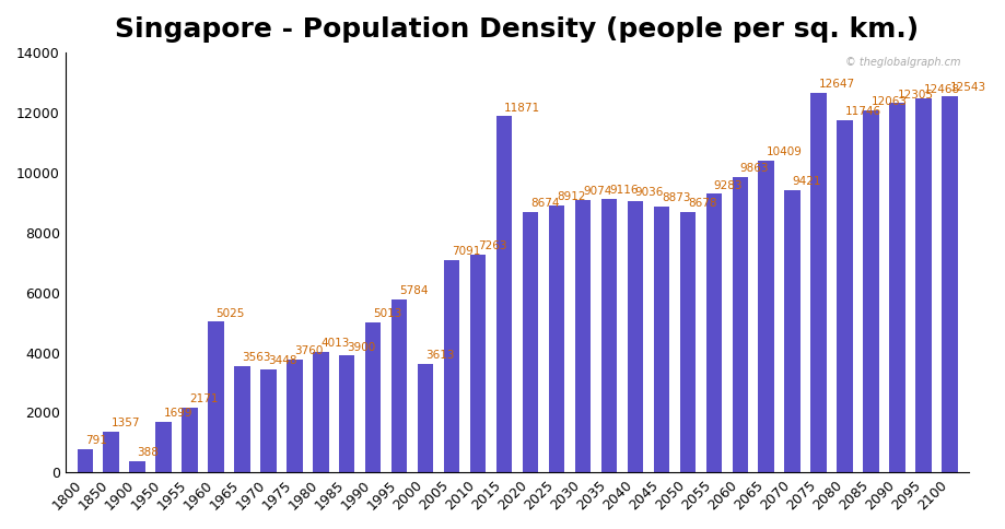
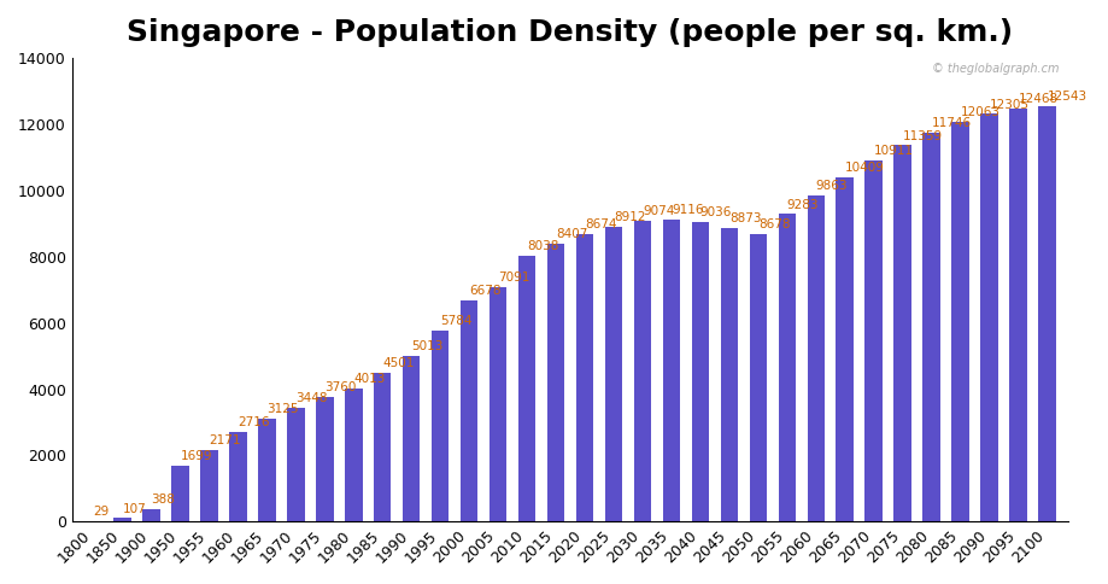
1800: 791 -> 29
1850: 1357 -> 107
1960: 5025 -> 2716
1965: 3563 -> 3125
1985: 3900 -> 4501
2000: 3613 -> 6678
2010: 7263 -> 8038
2015: 11871 -> 8407
2070: 9421 -> 10911
2075: 12647 -> 11359
